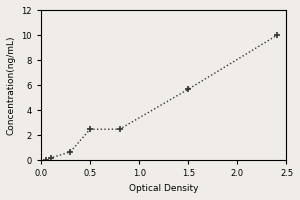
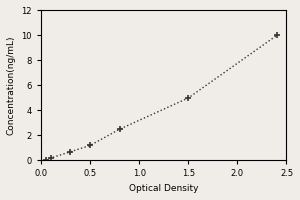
0.5: 2.5 -> 1.2
1.5: 5.7 -> 5.0
